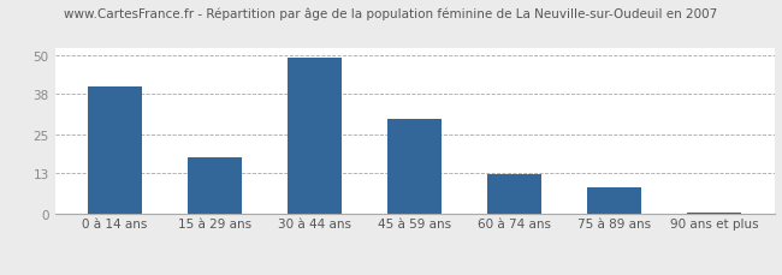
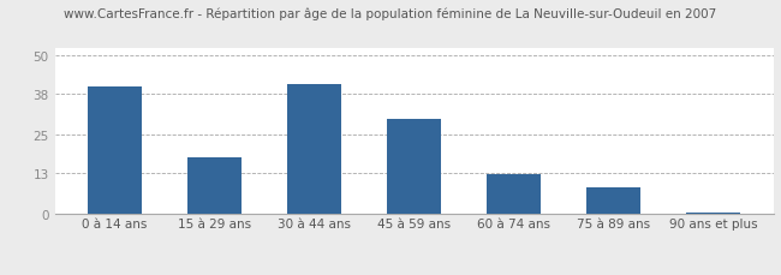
30 à 44 ans: 49.0 -> 41.0
